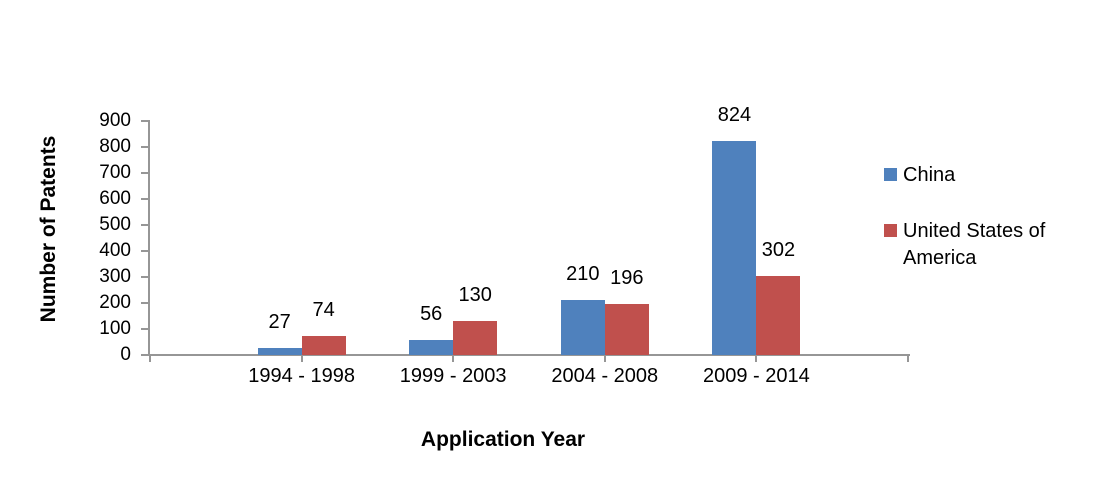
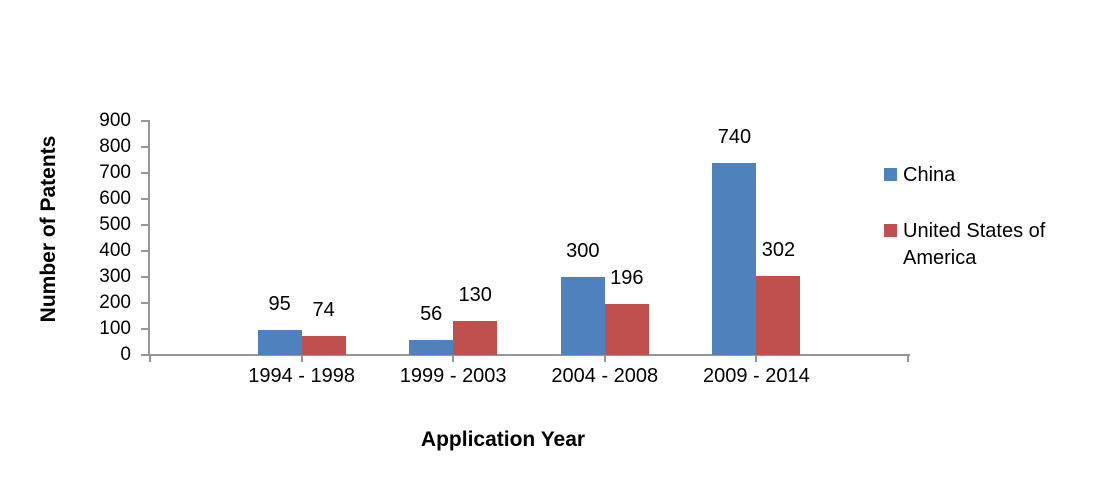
China/1994 - 1998: 27 -> 95
China/2004 - 2008: 210 -> 300
China/2009 - 2014: 824 -> 740
